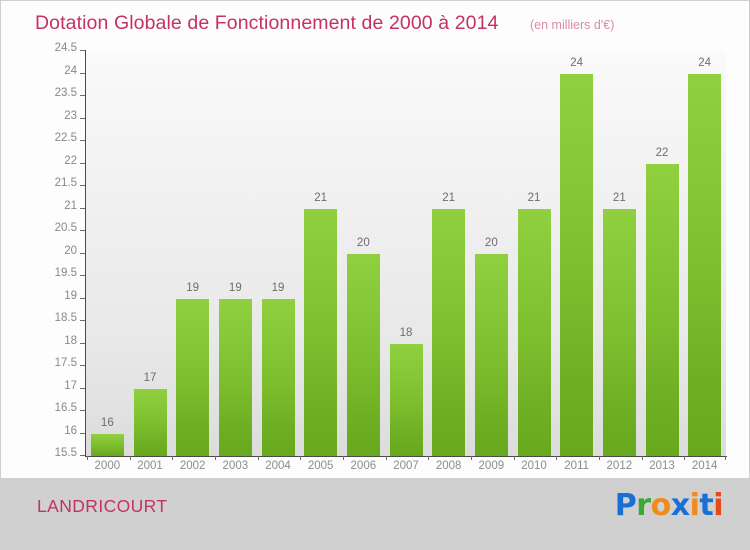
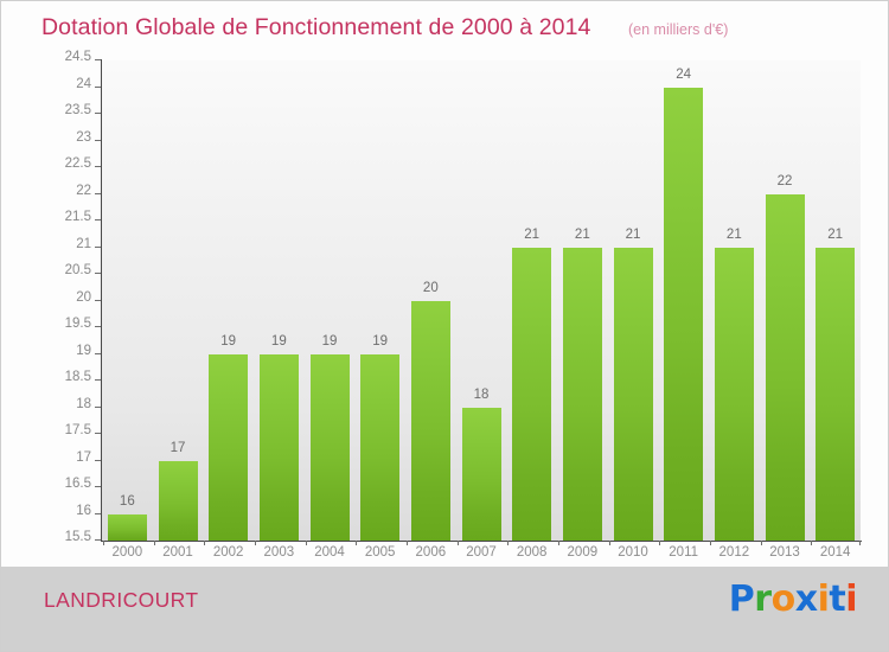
2005: 21 -> 19
2009: 20 -> 21
2014: 24 -> 21
